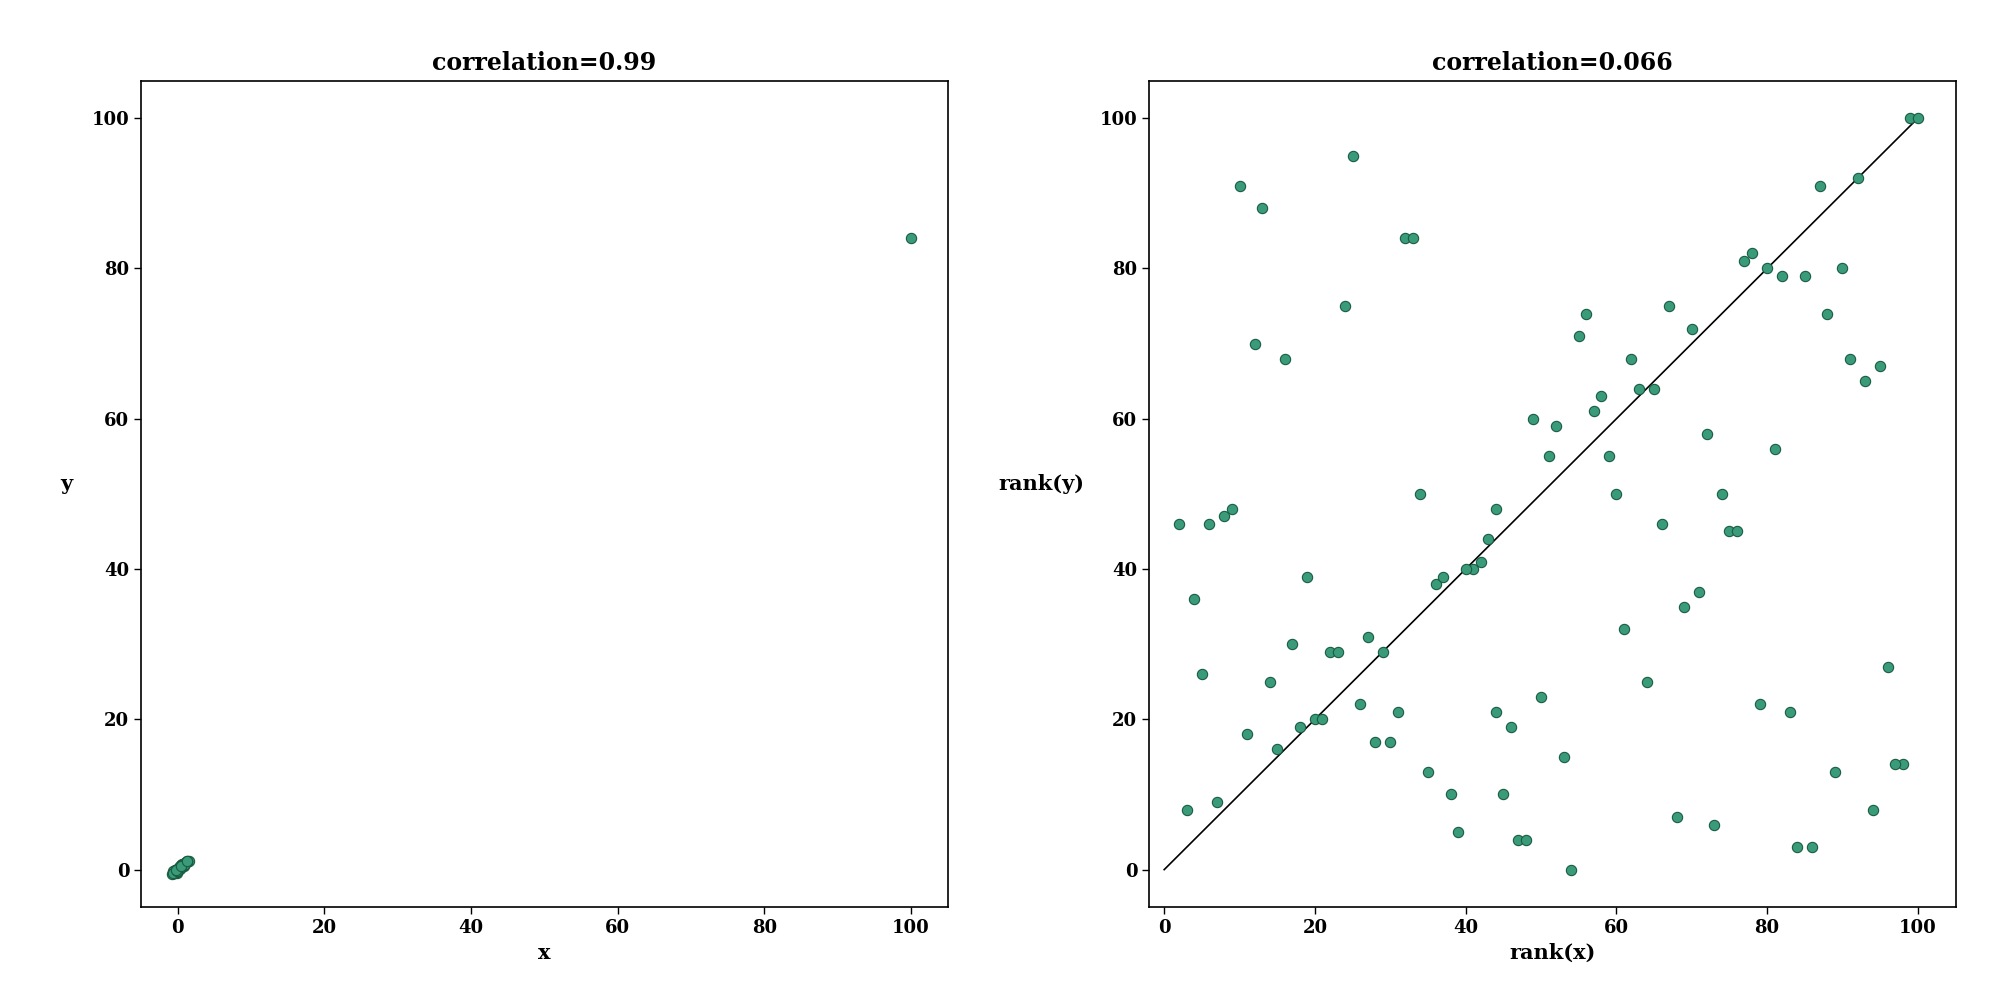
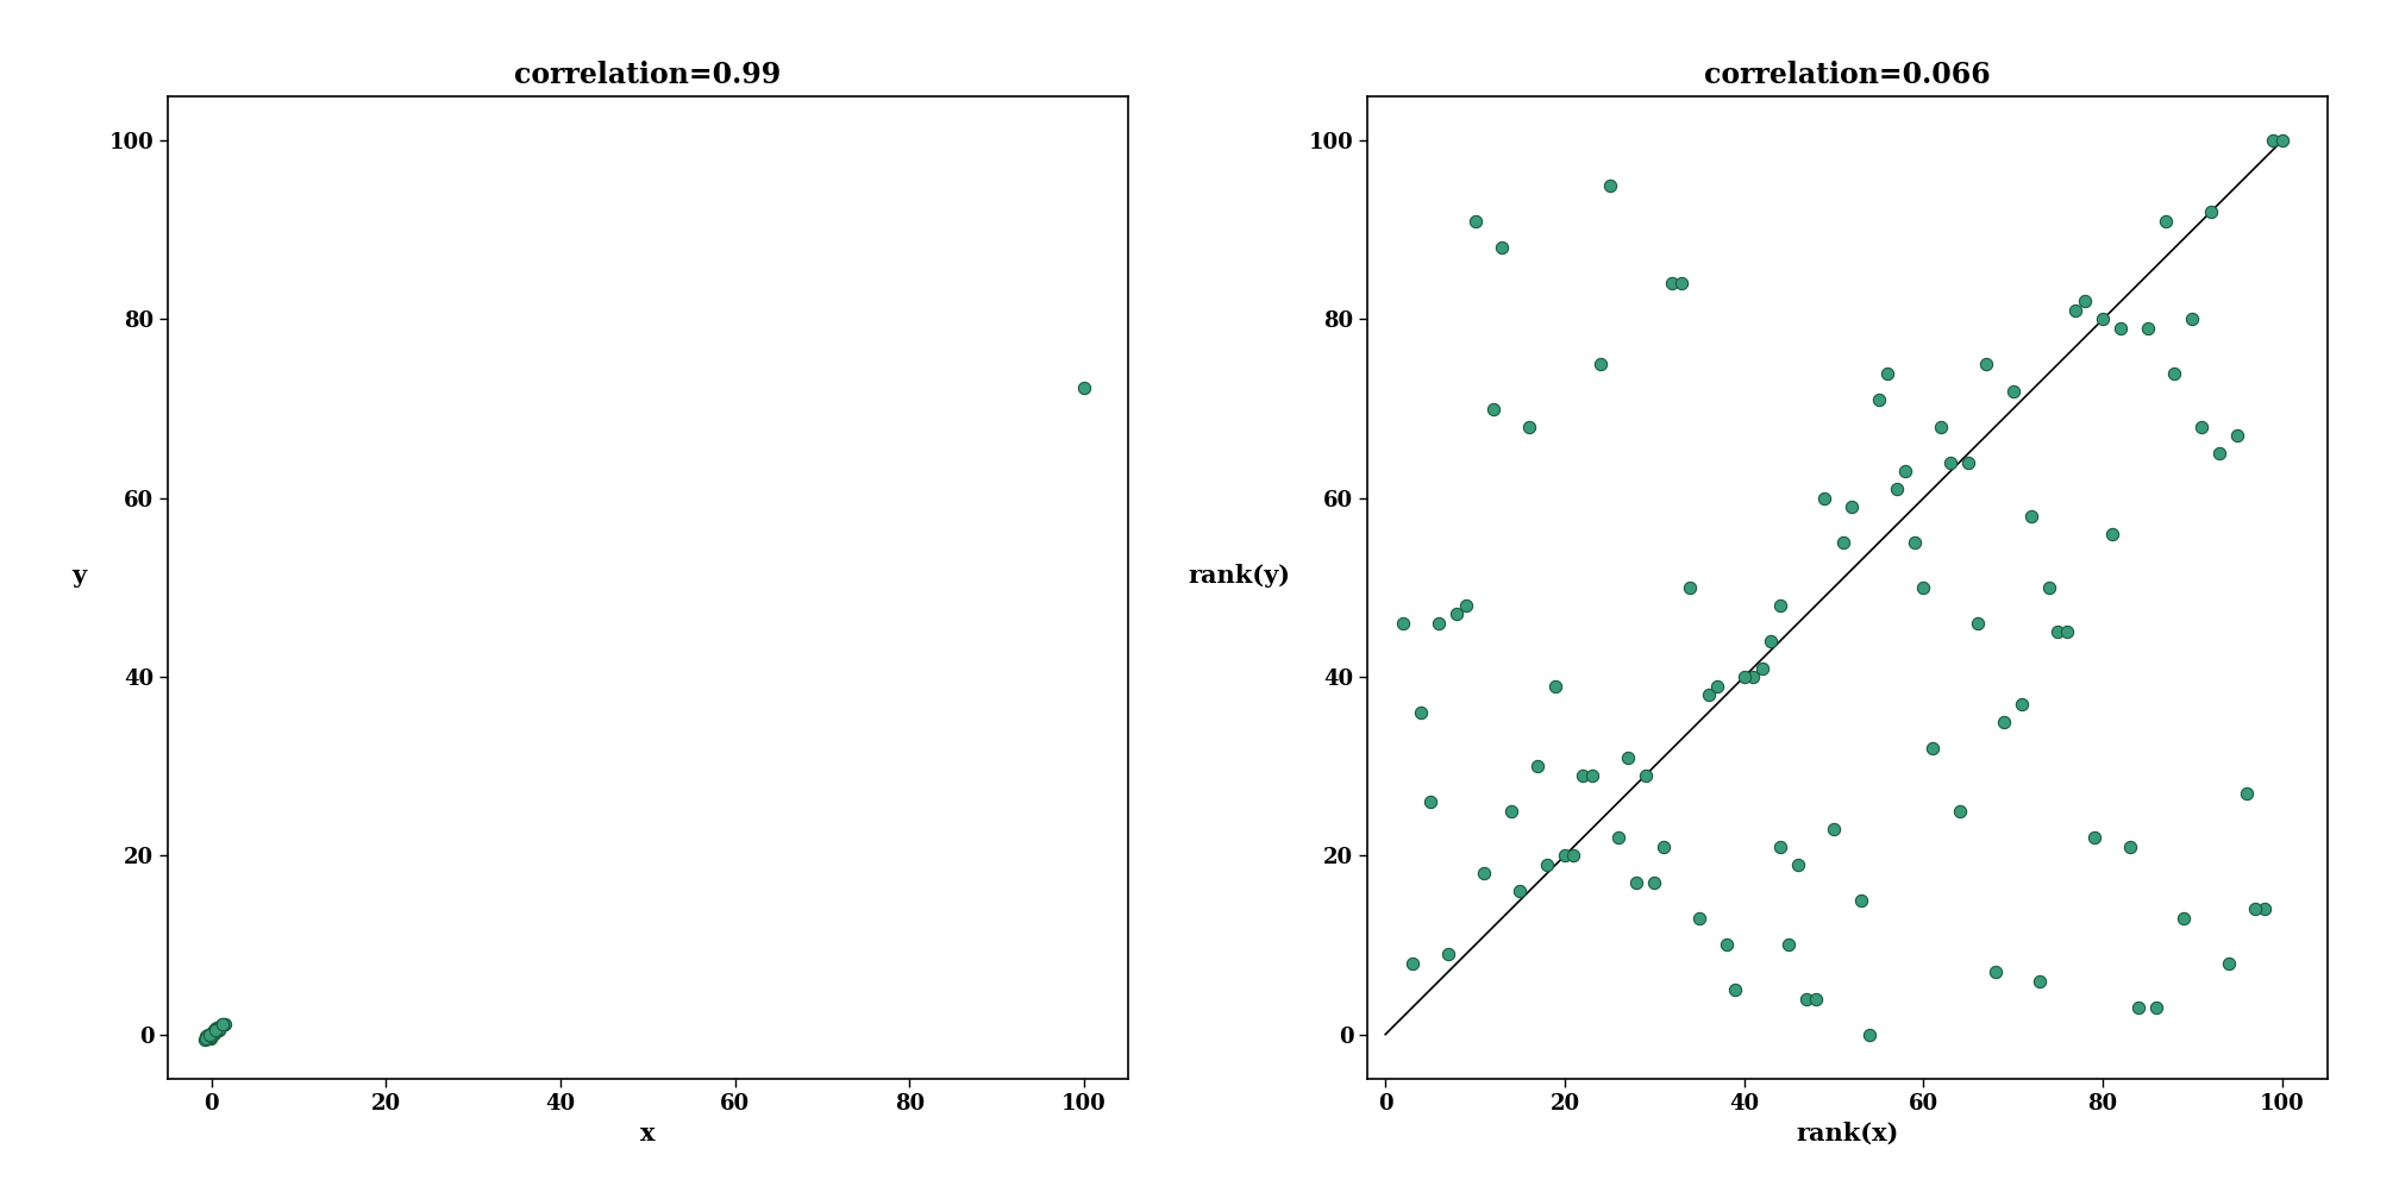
correlation=0.99/100: 84.0 -> 72.4
